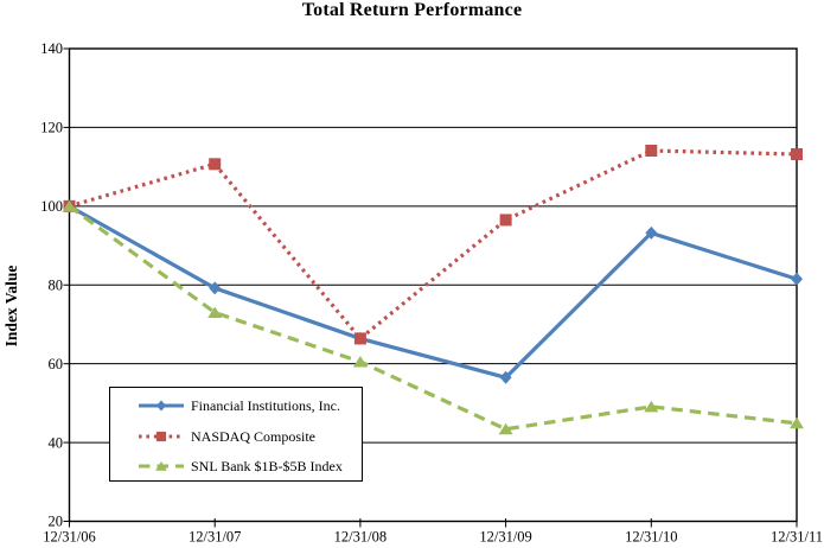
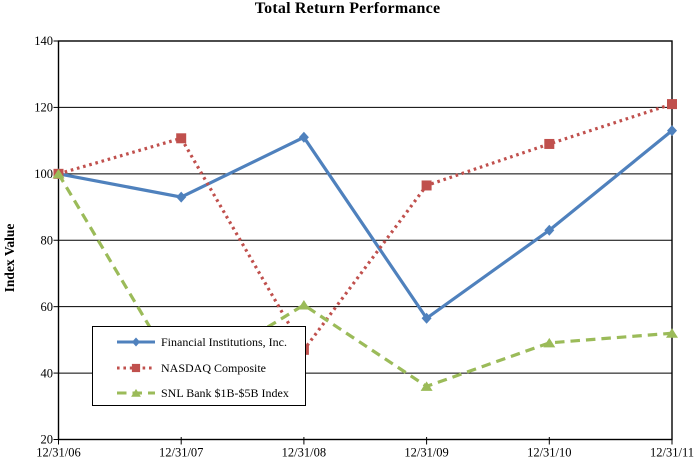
Financial Institutions, Inc./12/31/07: 79 -> 93
SNL Bank $1B-$5B Index/12/31/07: 73 -> 38
Financial Institutions, Inc./12/31/08: 66 -> 111
NASDAQ Composite/12/31/08: 66 -> 47
SNL Bank $1B-$5B Index/12/31/09: 43 -> 36
Financial Institutions, Inc./12/31/10: 93 -> 83
NASDAQ Composite/12/31/10: 114 -> 109
Financial Institutions, Inc./12/31/11: 82 -> 113
NASDAQ Composite/12/31/11: 113 -> 121
SNL Bank $1B-$5B Index/12/31/11: 45 -> 52
